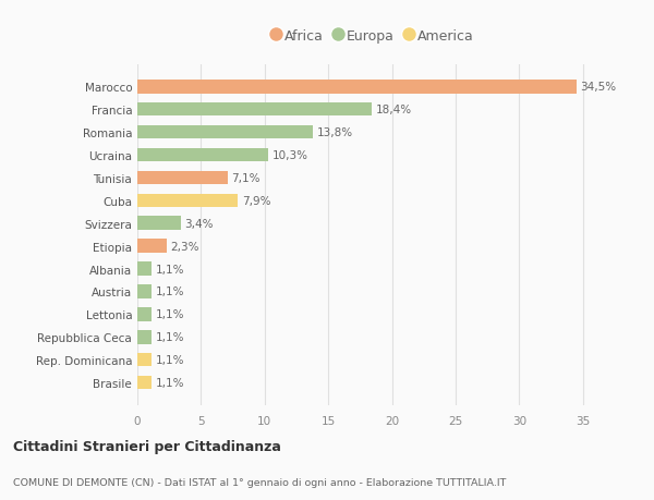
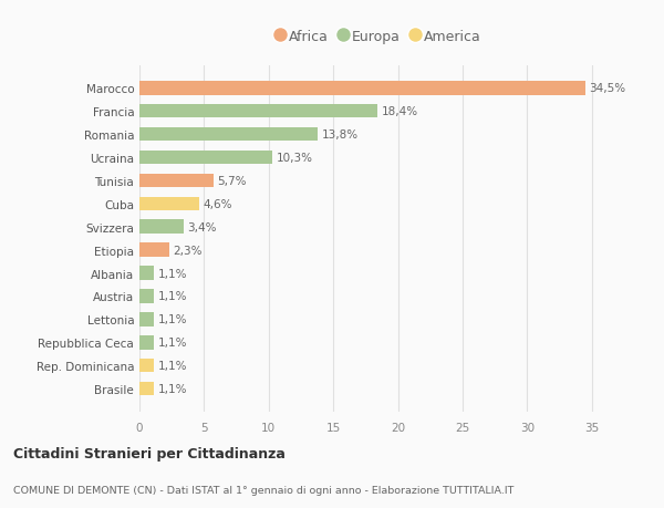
Tunisia: 7,1% -> 5,7%
Cuba: 7,9% -> 4,6%
